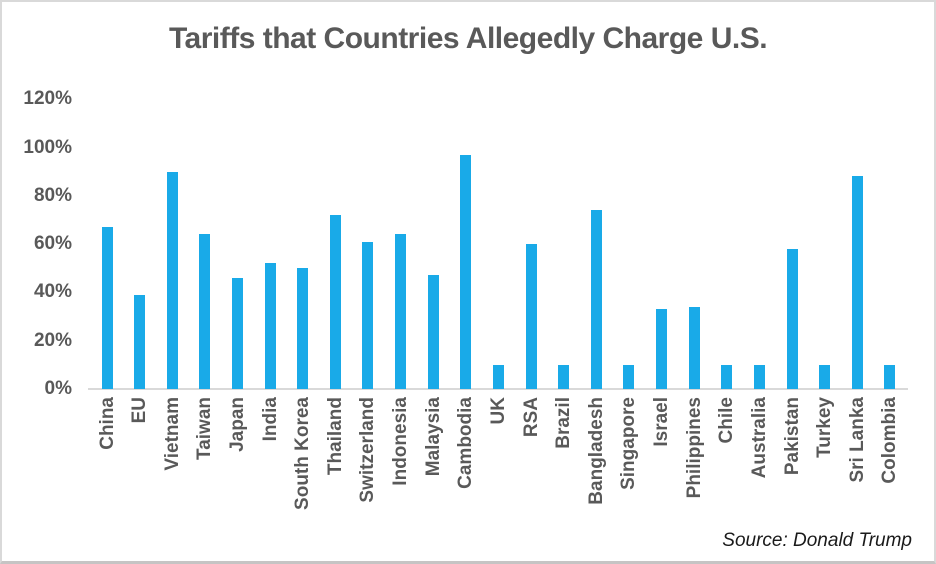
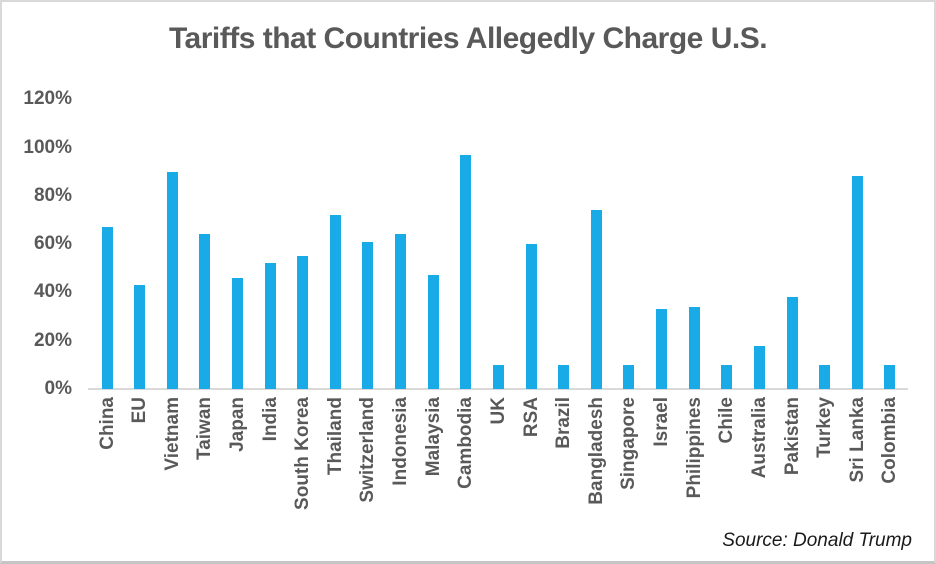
EU: 39% -> 43%
South Korea: 50% -> 55%
Australia: 10% -> 18%
Pakistan: 58% -> 38%
